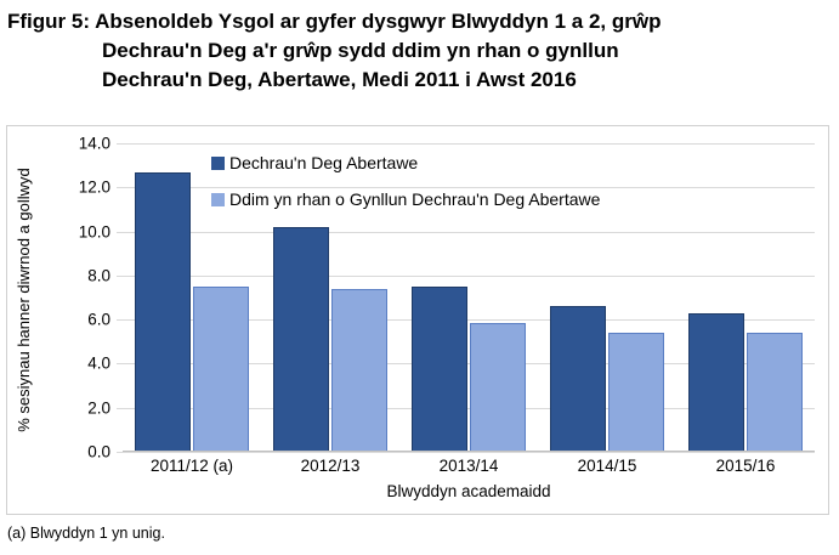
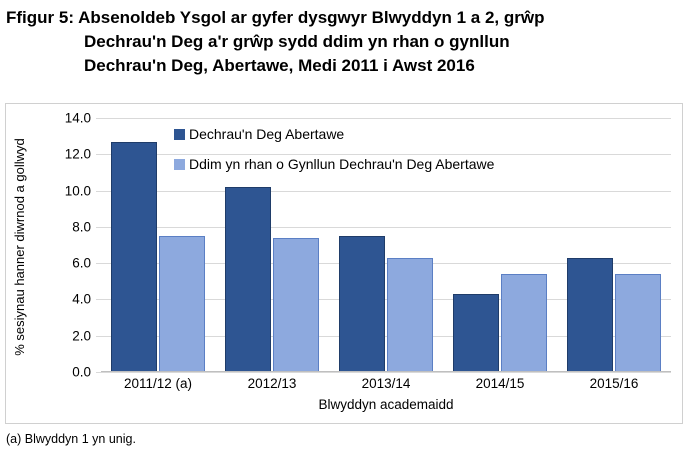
Ddim yn rhan o Gynllun Dechrau'n Deg Abertawe/2013/14: 5.8 -> 6.3
Dechrau'n Deg Abertawe/2014/15: 6.6 -> 4.3
